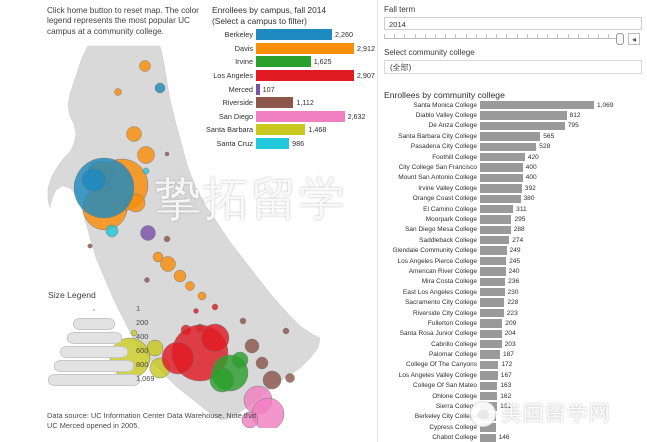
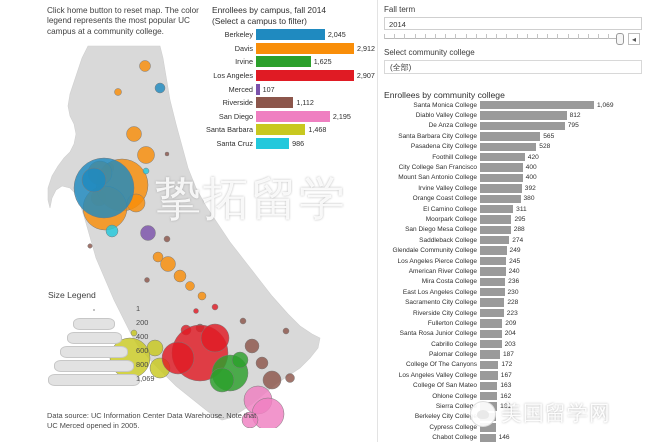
Enrollees by campus, fall 2014/Berkeley: 2,260 -> 2,045
Enrollees by campus, fall 2014/San Diego: 2,632 -> 2,195
